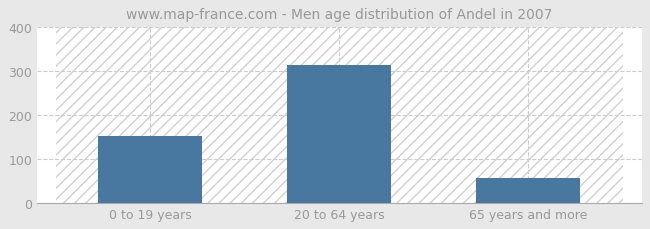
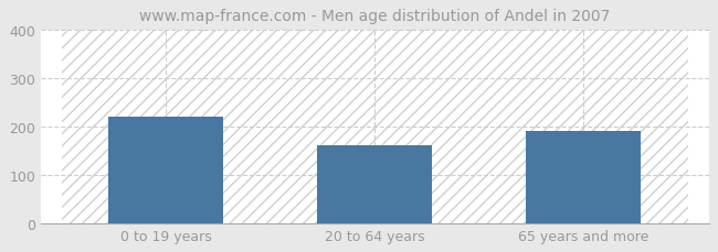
0 to 19 years: 152 -> 220
20 to 64 years: 313 -> 160
65 years and more: 57 -> 190
